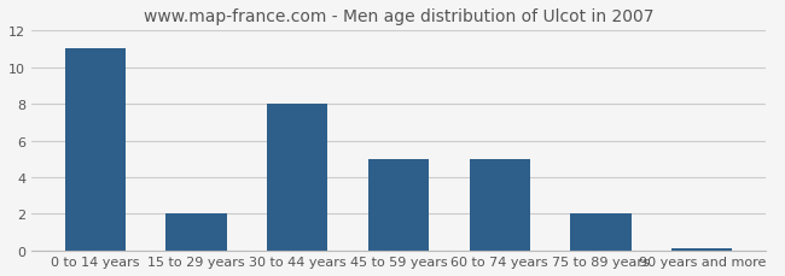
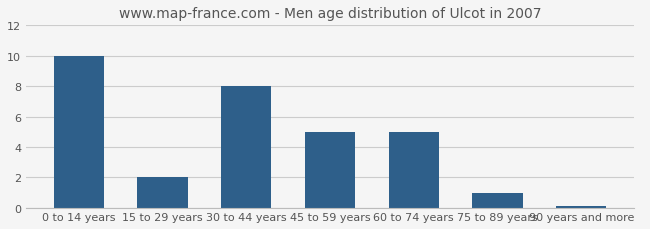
0 to 14 years: 11.0 -> 10.0
75 to 89 years: 2.0 -> 1.0
